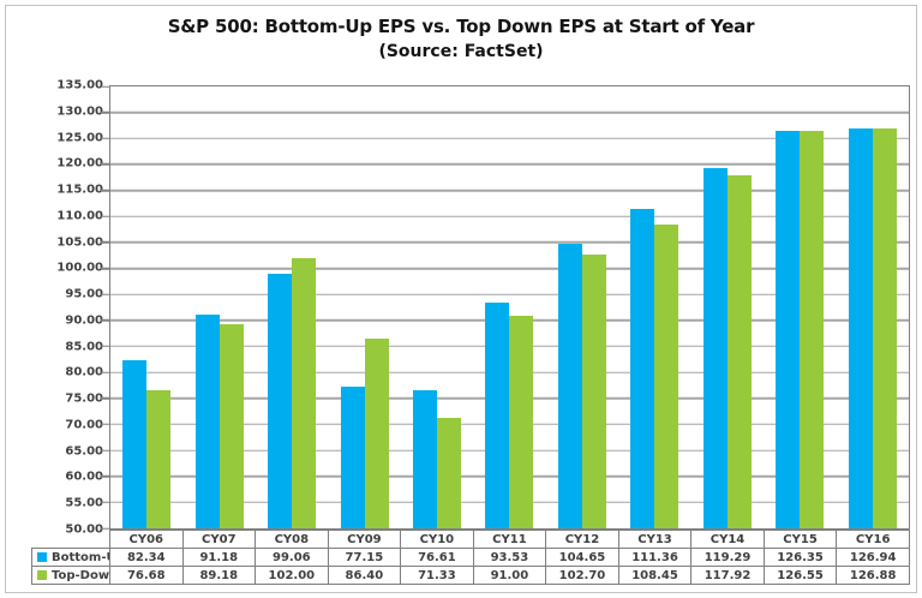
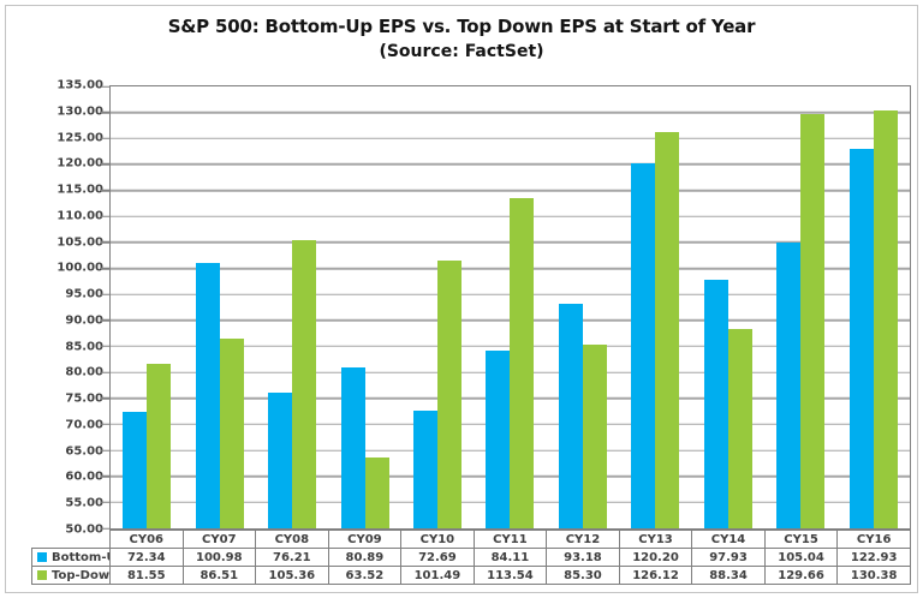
Bottom-Up/CY06: 82.34 -> 72.34
Top-Down/CY06: 76.68 -> 81.55
Bottom-Up/CY07: 91.18 -> 100.98
Top-Down/CY07: 89.18 -> 86.51
Bottom-Up/CY08: 99.06 -> 76.21
Top-Down/CY08: 102.00 -> 105.36
Bottom-Up/CY09: 77.15 -> 80.89
Top-Down/CY09: 86.40 -> 63.52
Bottom-Up/CY10: 76.61 -> 72.69
Top-Down/CY10: 71.33 -> 101.49
Bottom-Up/CY11: 93.53 -> 84.11
Top-Down/CY11: 91.00 -> 113.54
Bottom-Up/CY12: 104.65 -> 93.18
Top-Down/CY12: 102.70 -> 85.30
Bottom-Up/CY13: 111.36 -> 120.20
Top-Down/CY13: 108.45 -> 126.12
Bottom-Up/CY14: 119.29 -> 97.93
Top-Down/CY14: 117.92 -> 88.34
Bottom-Up/CY15: 126.35 -> 105.04
Top-Down/CY15: 126.55 -> 129.66
Bottom-Up/CY16: 126.94 -> 122.93
Top-Down/CY16: 126.88 -> 130.38
